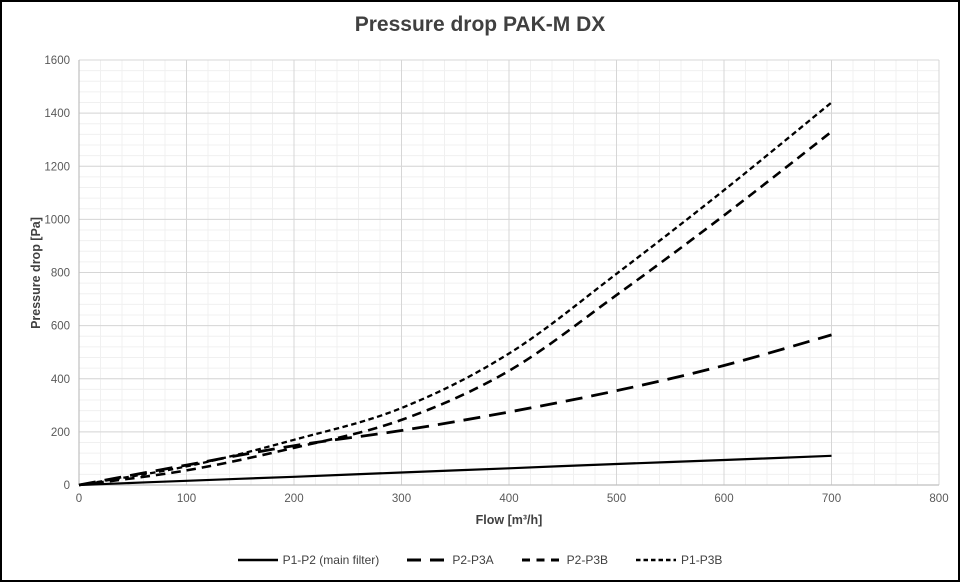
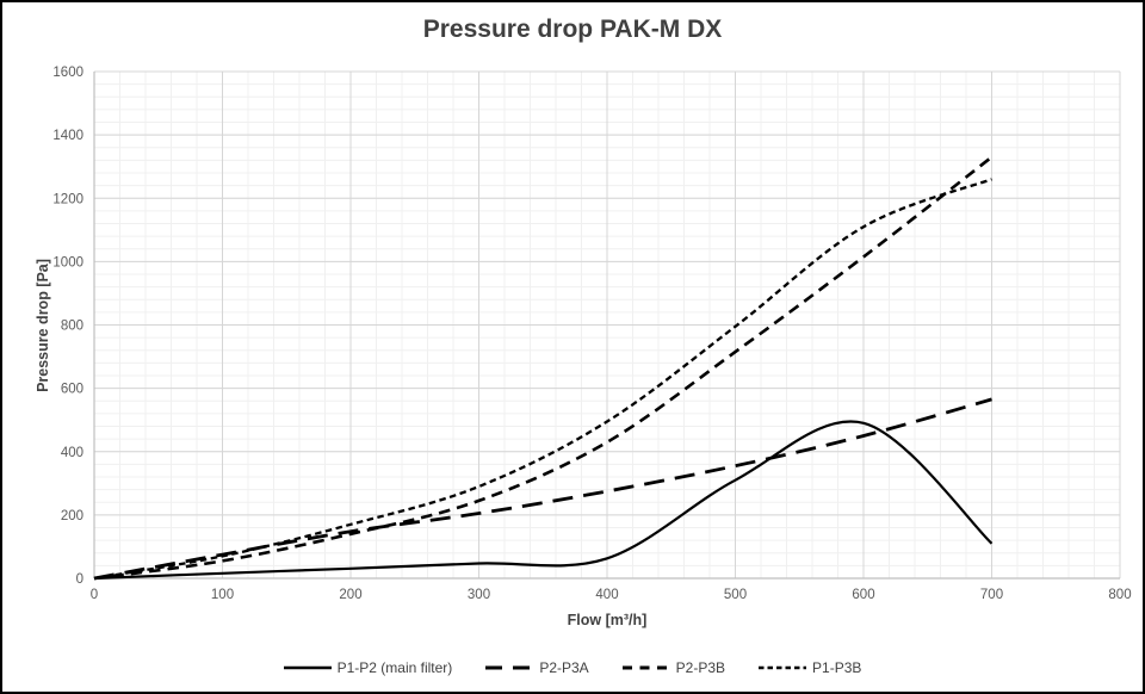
P1-P2 (main filter)/500: 80 -> 310
P1-P2 (main filter)/600: 90 -> 490
P1-P3B/700: 1440 -> 1260
